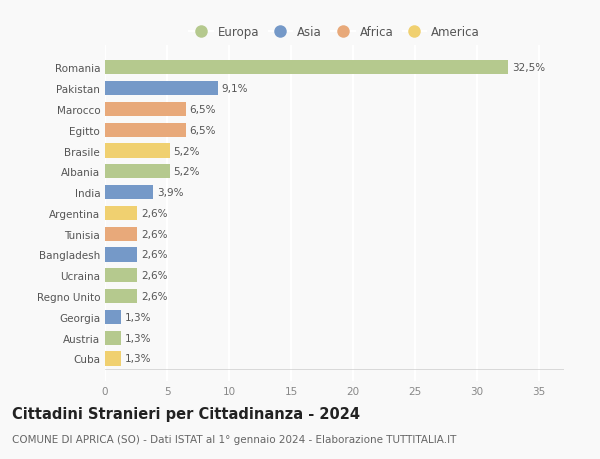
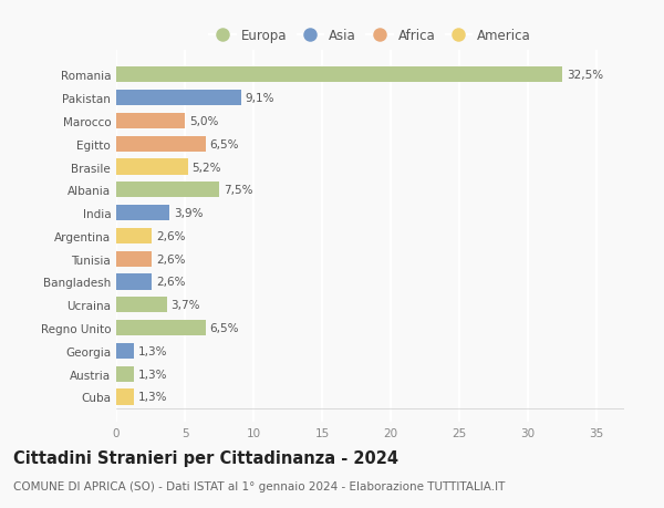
Marocco: 6,5% -> 5,0%
Albania: 5,2% -> 7,5%
Ucraina: 2,6% -> 3,7%
Regno Unito: 2,6% -> 6,5%
